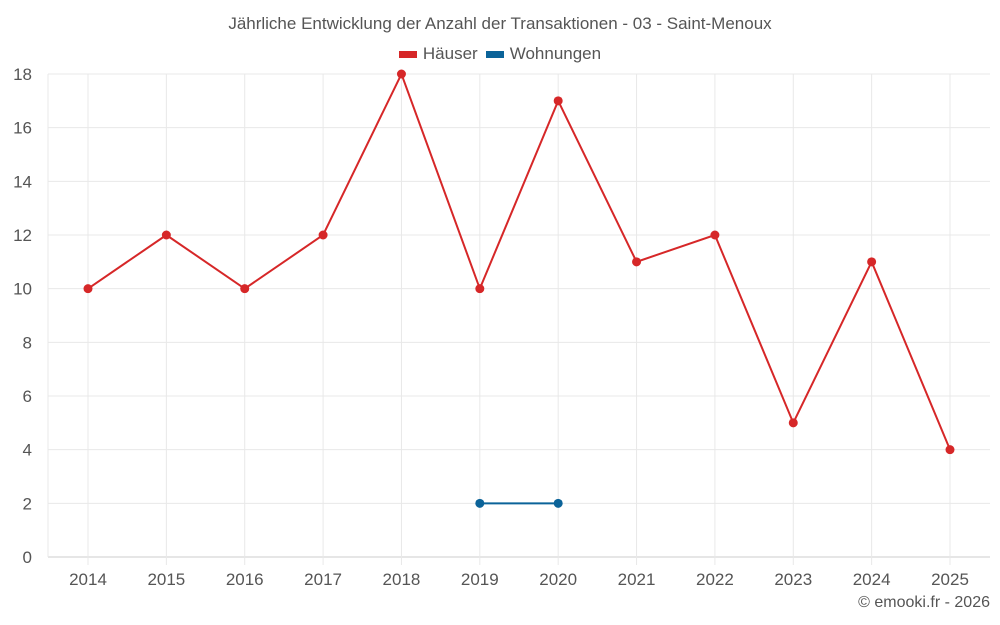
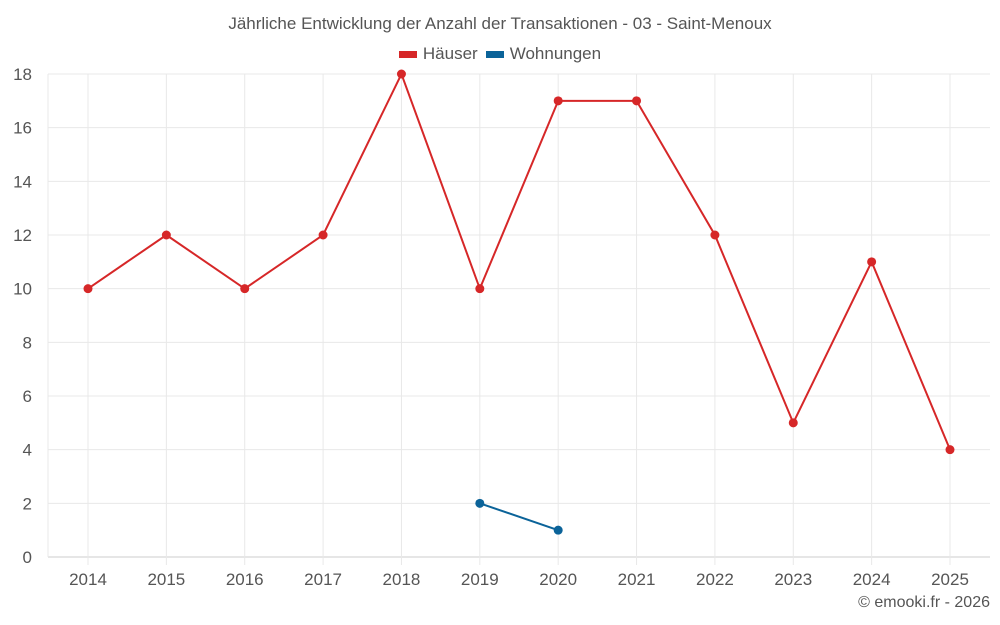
Wohnungen/2020: 2 -> 1
Häuser/2021: 11 -> 17
